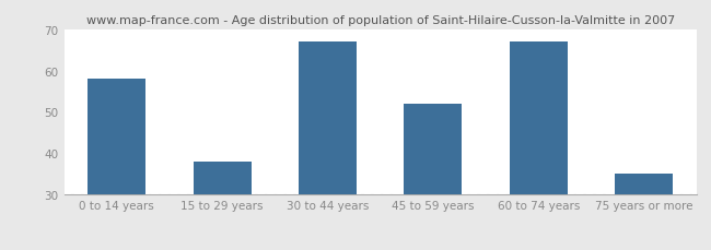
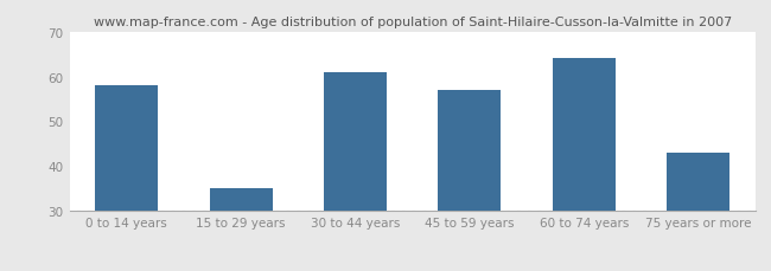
15 to 29 years: 38 -> 35
30 to 44 years: 67 -> 61
45 to 59 years: 52 -> 57
60 to 74 years: 67 -> 64
75 years or more: 35 -> 43
